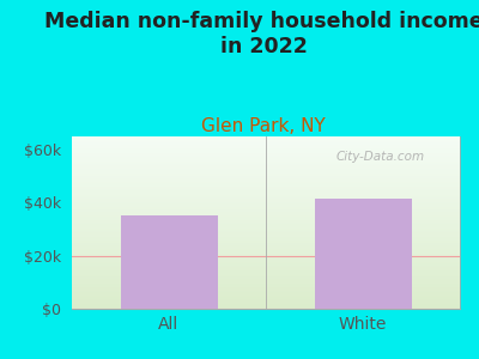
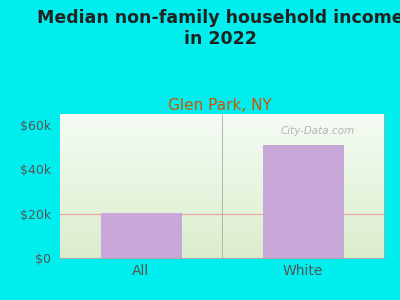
All: $35.0k -> $20.5k
White: $41.5k -> $51.0k
